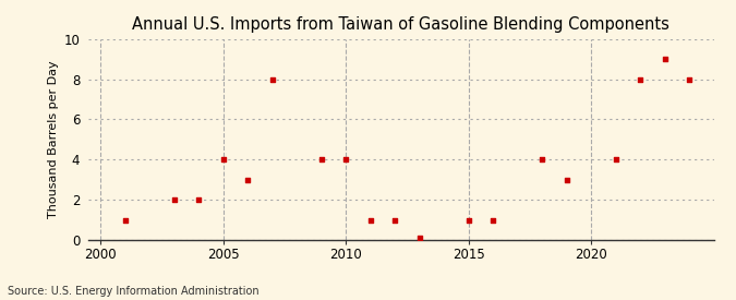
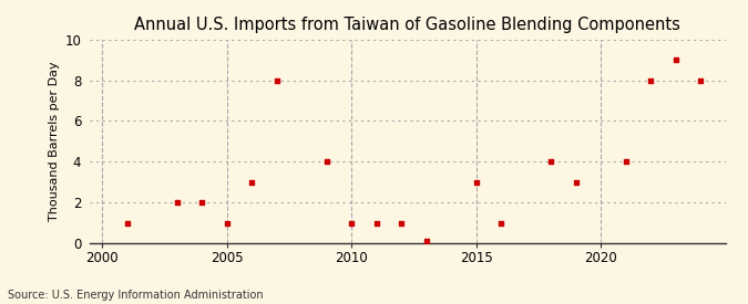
2005: 4.0 -> 1.0
2010: 4.0 -> 1.0
2015: 1.0 -> 3.0
